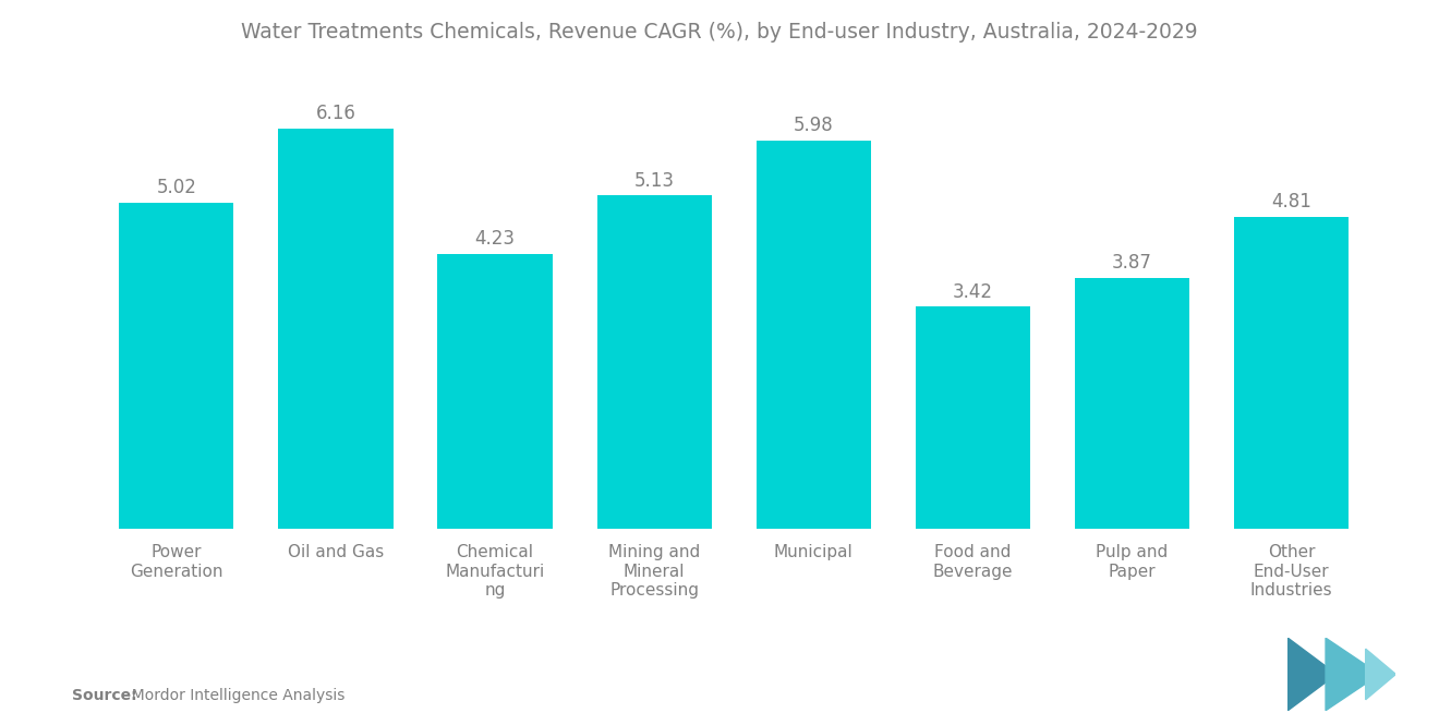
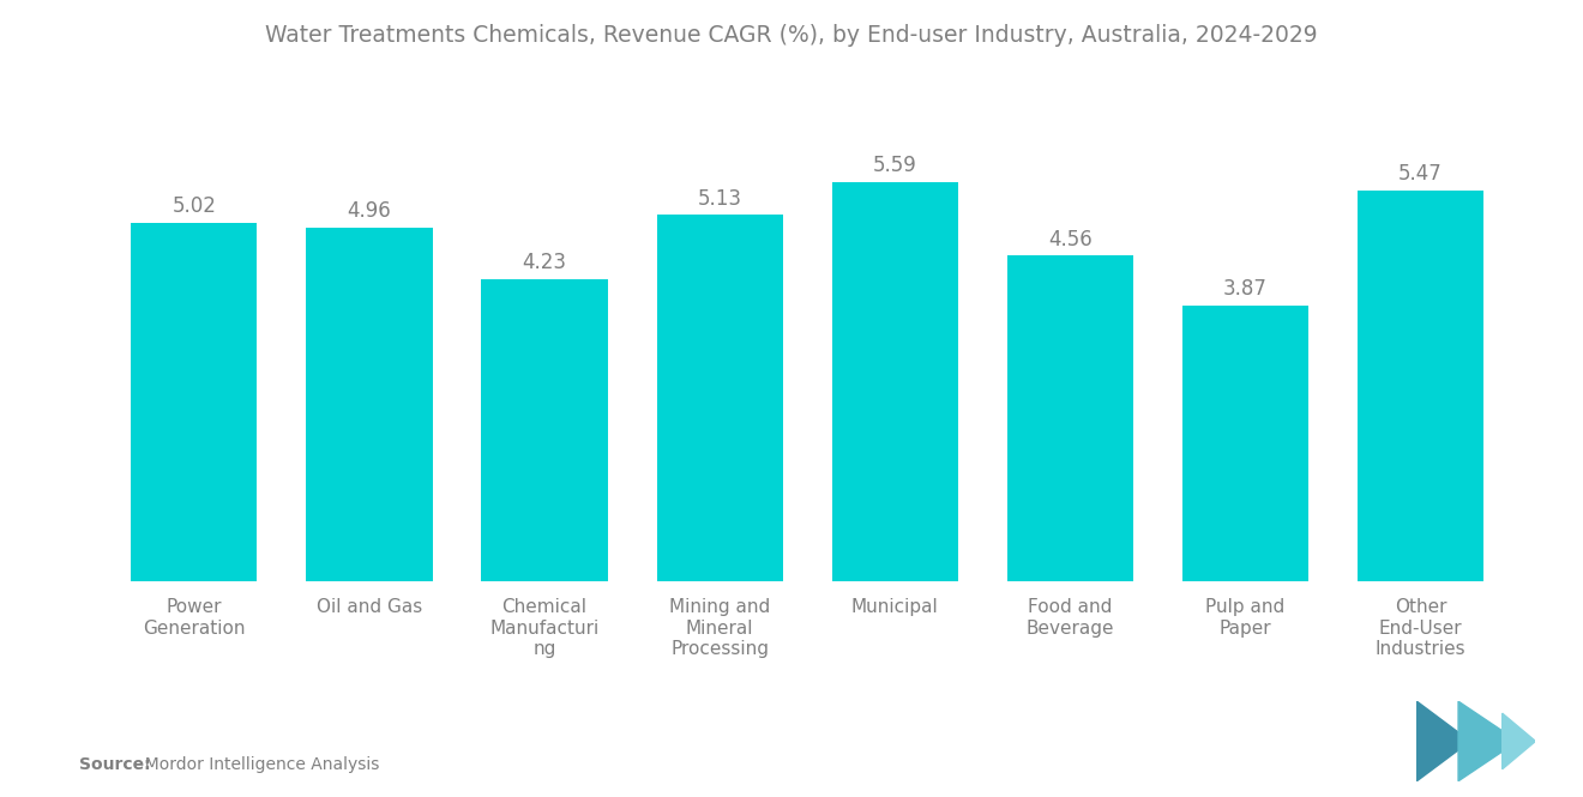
Oil and Gas: 6.16 -> 4.96
Municipal: 5.98 -> 5.59
Food and Beverage: 3.42 -> 4.56
Other End-User Industries: 4.81 -> 5.47
